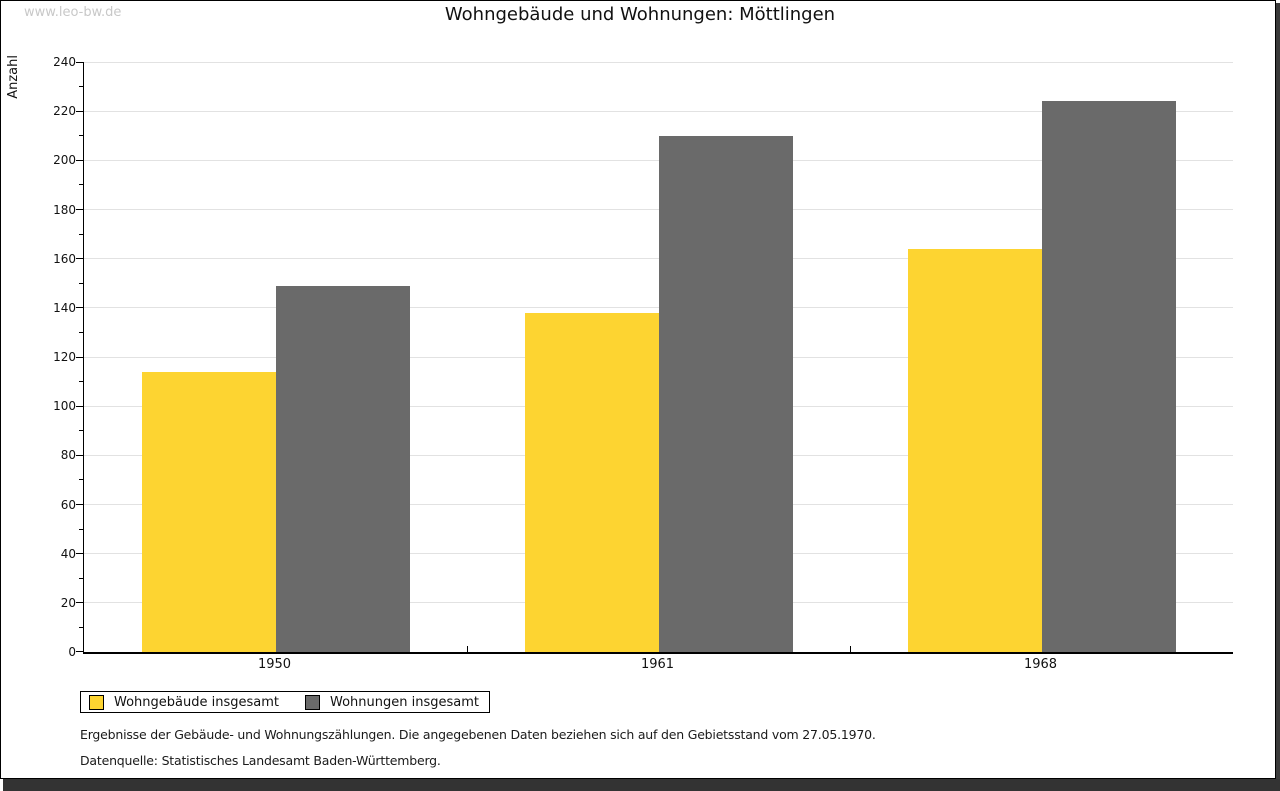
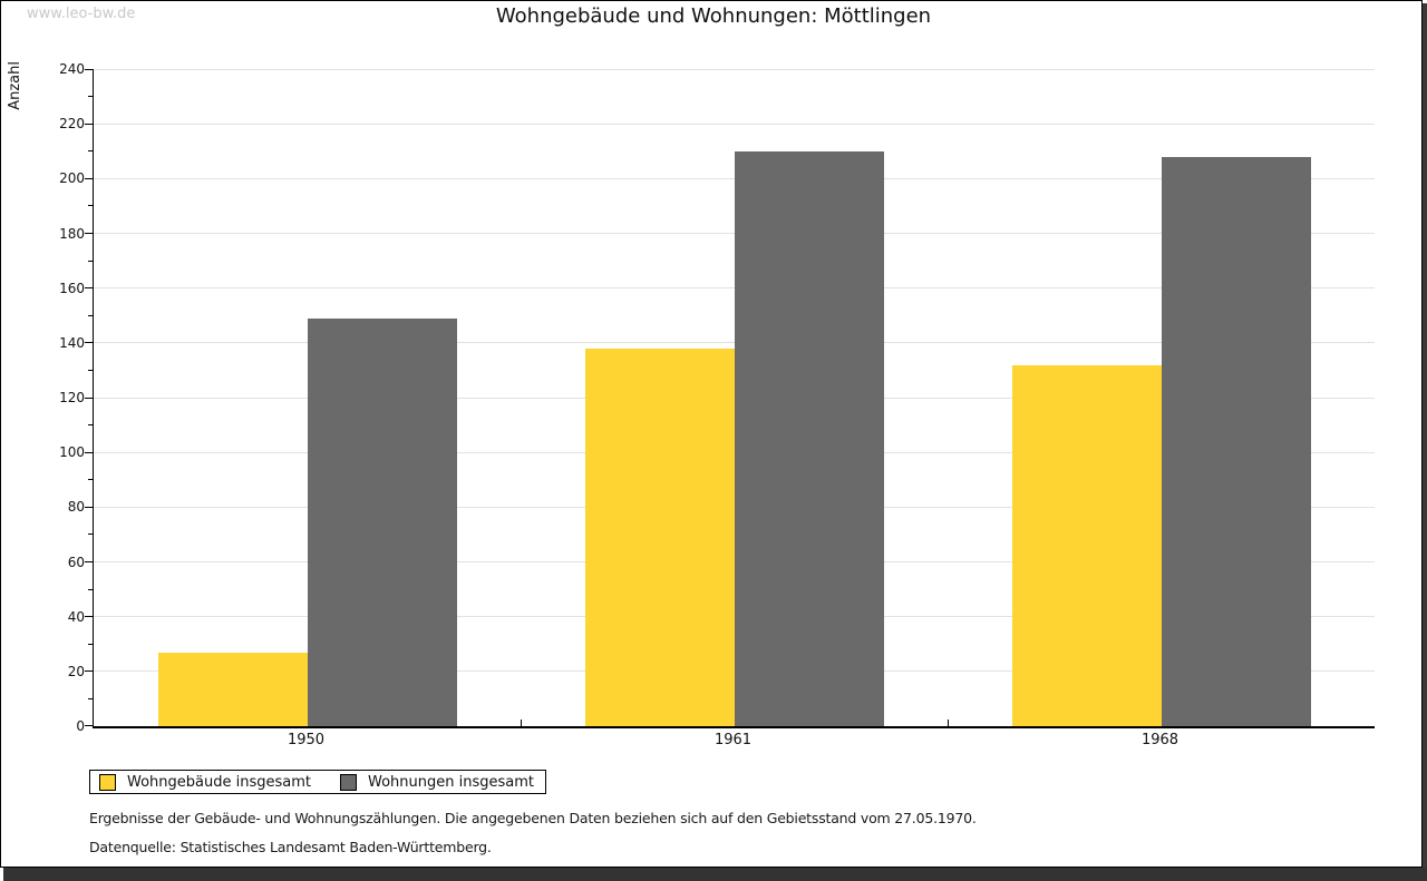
Wohngebäude insgesamt/1950: 114 -> 27
Wohngebäude insgesamt/1968: 164 -> 132
Wohnungen insgesamt/1968: 224 -> 208
